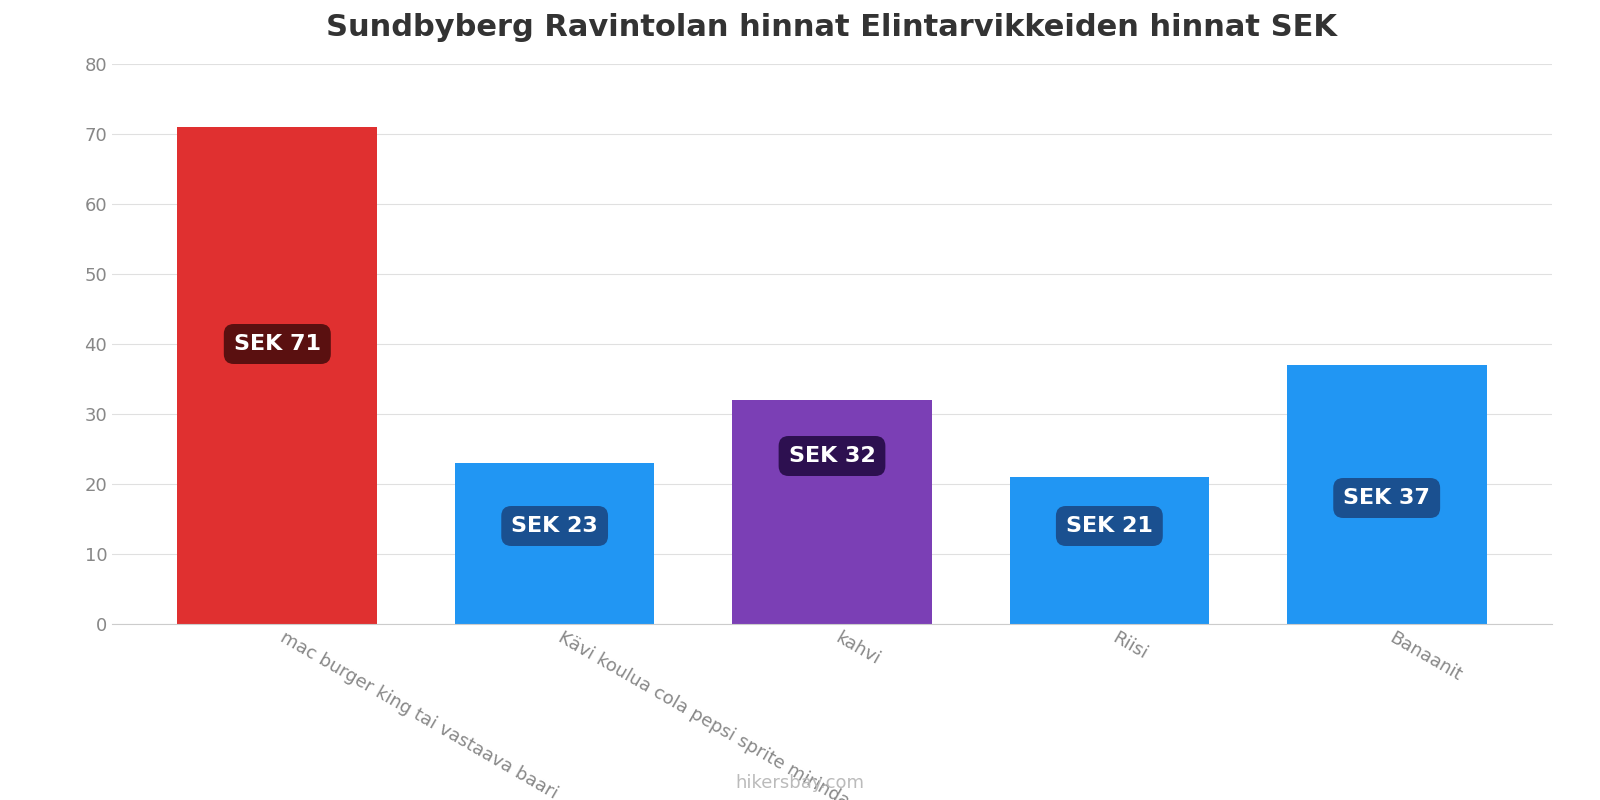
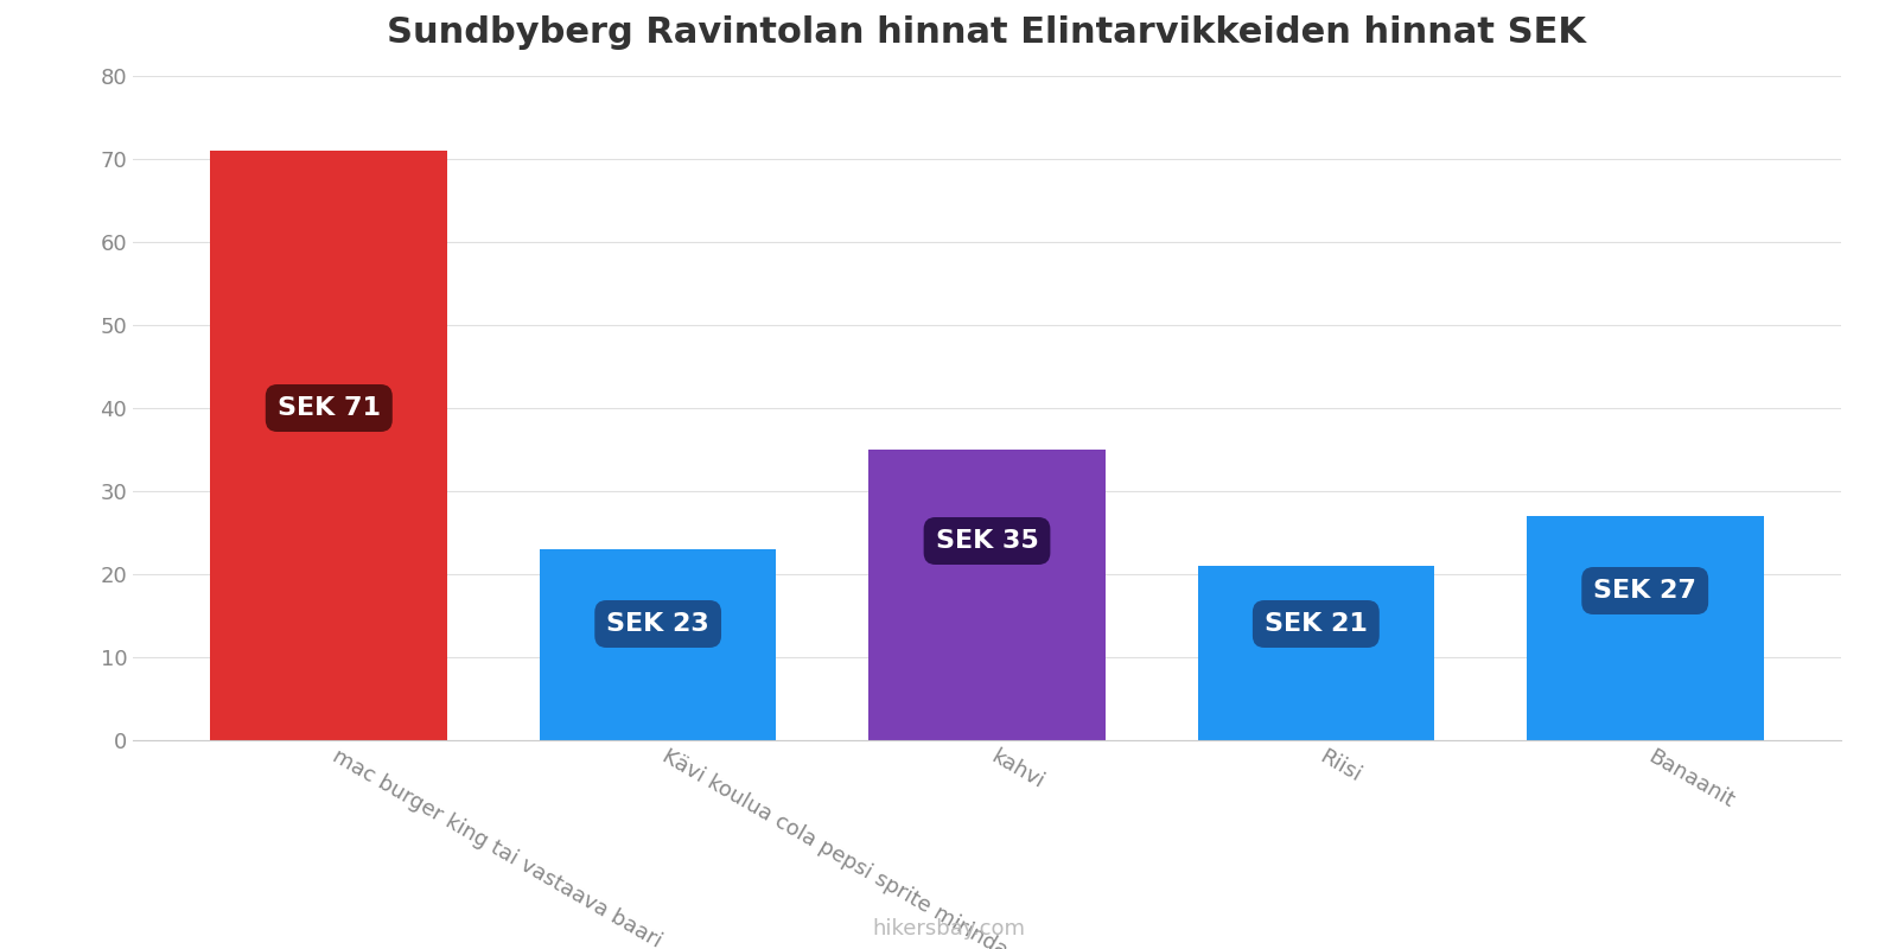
kahvi: 32 -> 35
Banaanit: 37 -> 27
